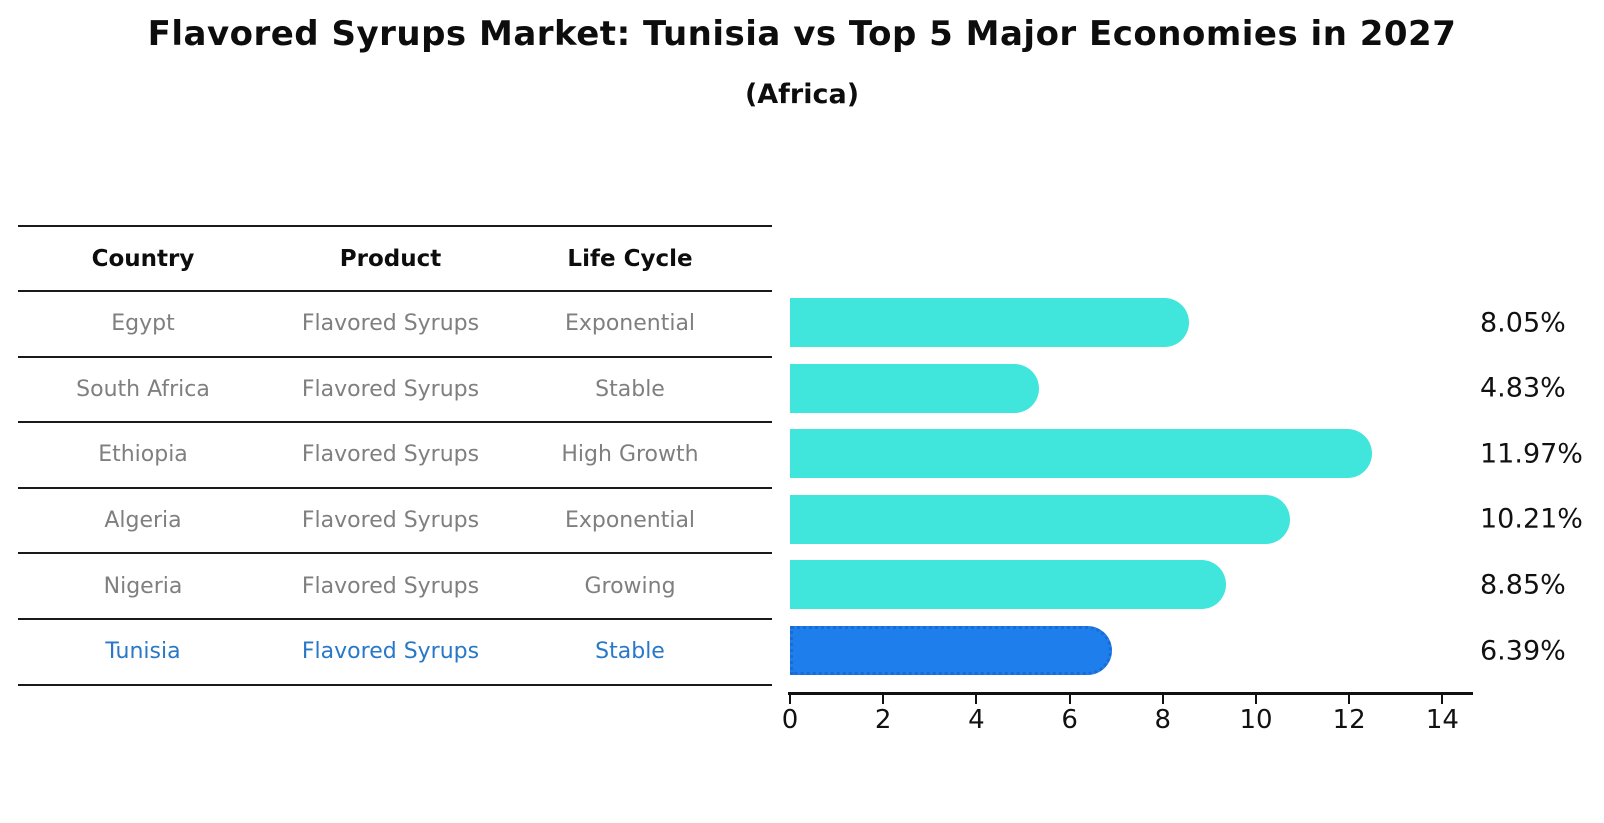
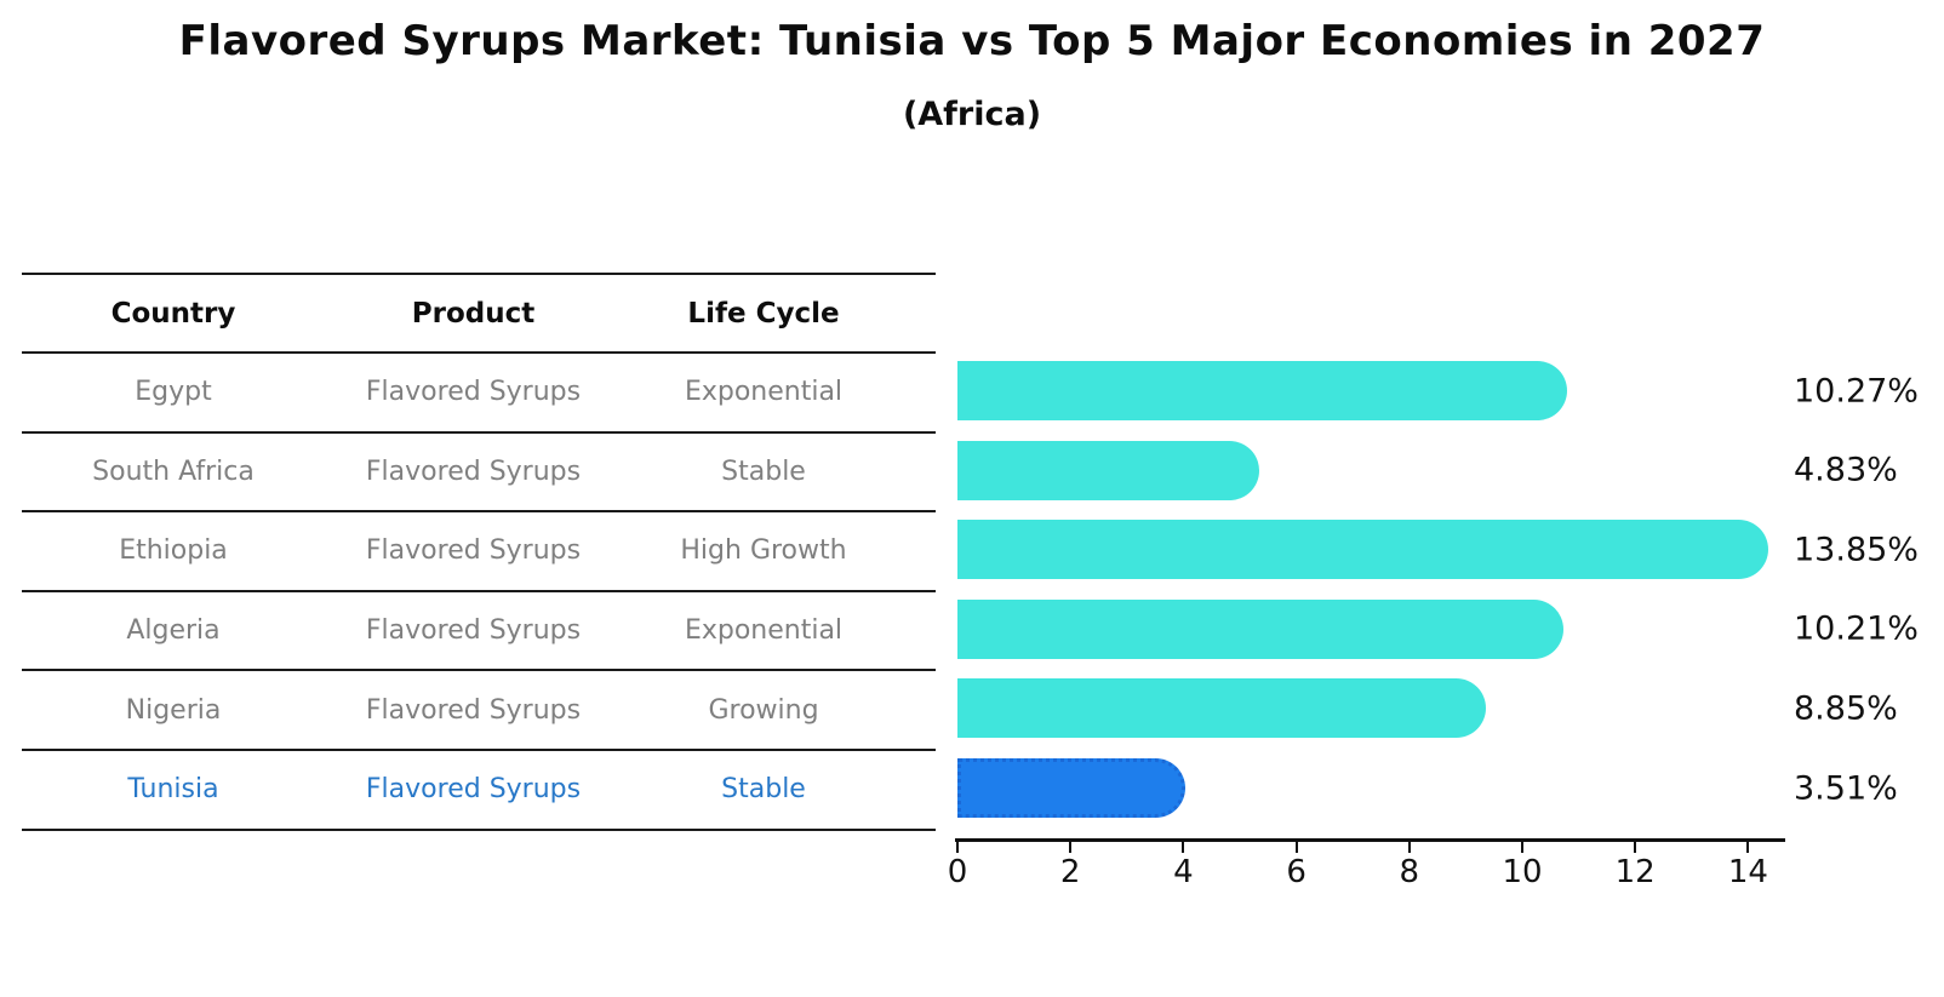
Egypt: 8.05% -> 10.27%
Ethiopia: 11.97% -> 13.85%
Tunisia: 6.39% -> 3.51%
